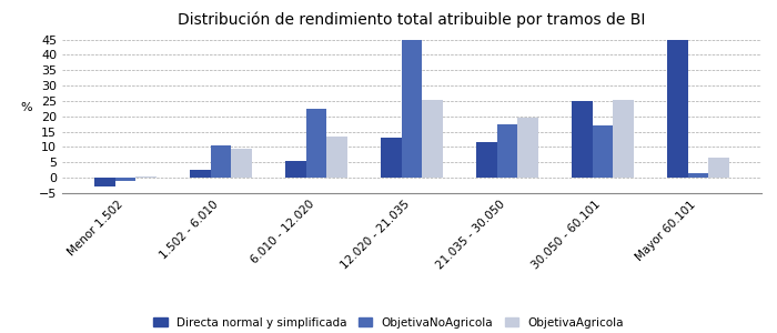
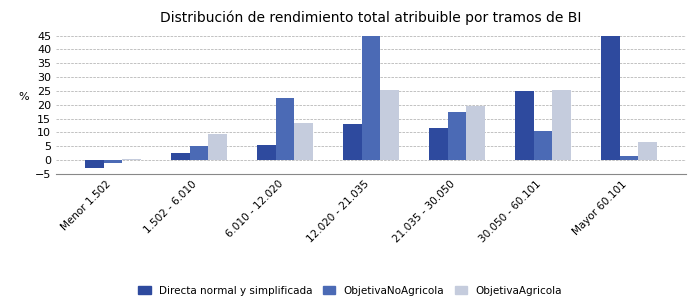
ObjetivaNoAgricola/1.502 - 6.010: 10.5 -> 5.0
ObjetivaNoAgricola/30.050 - 60.101: 17.0 -> 10.5
